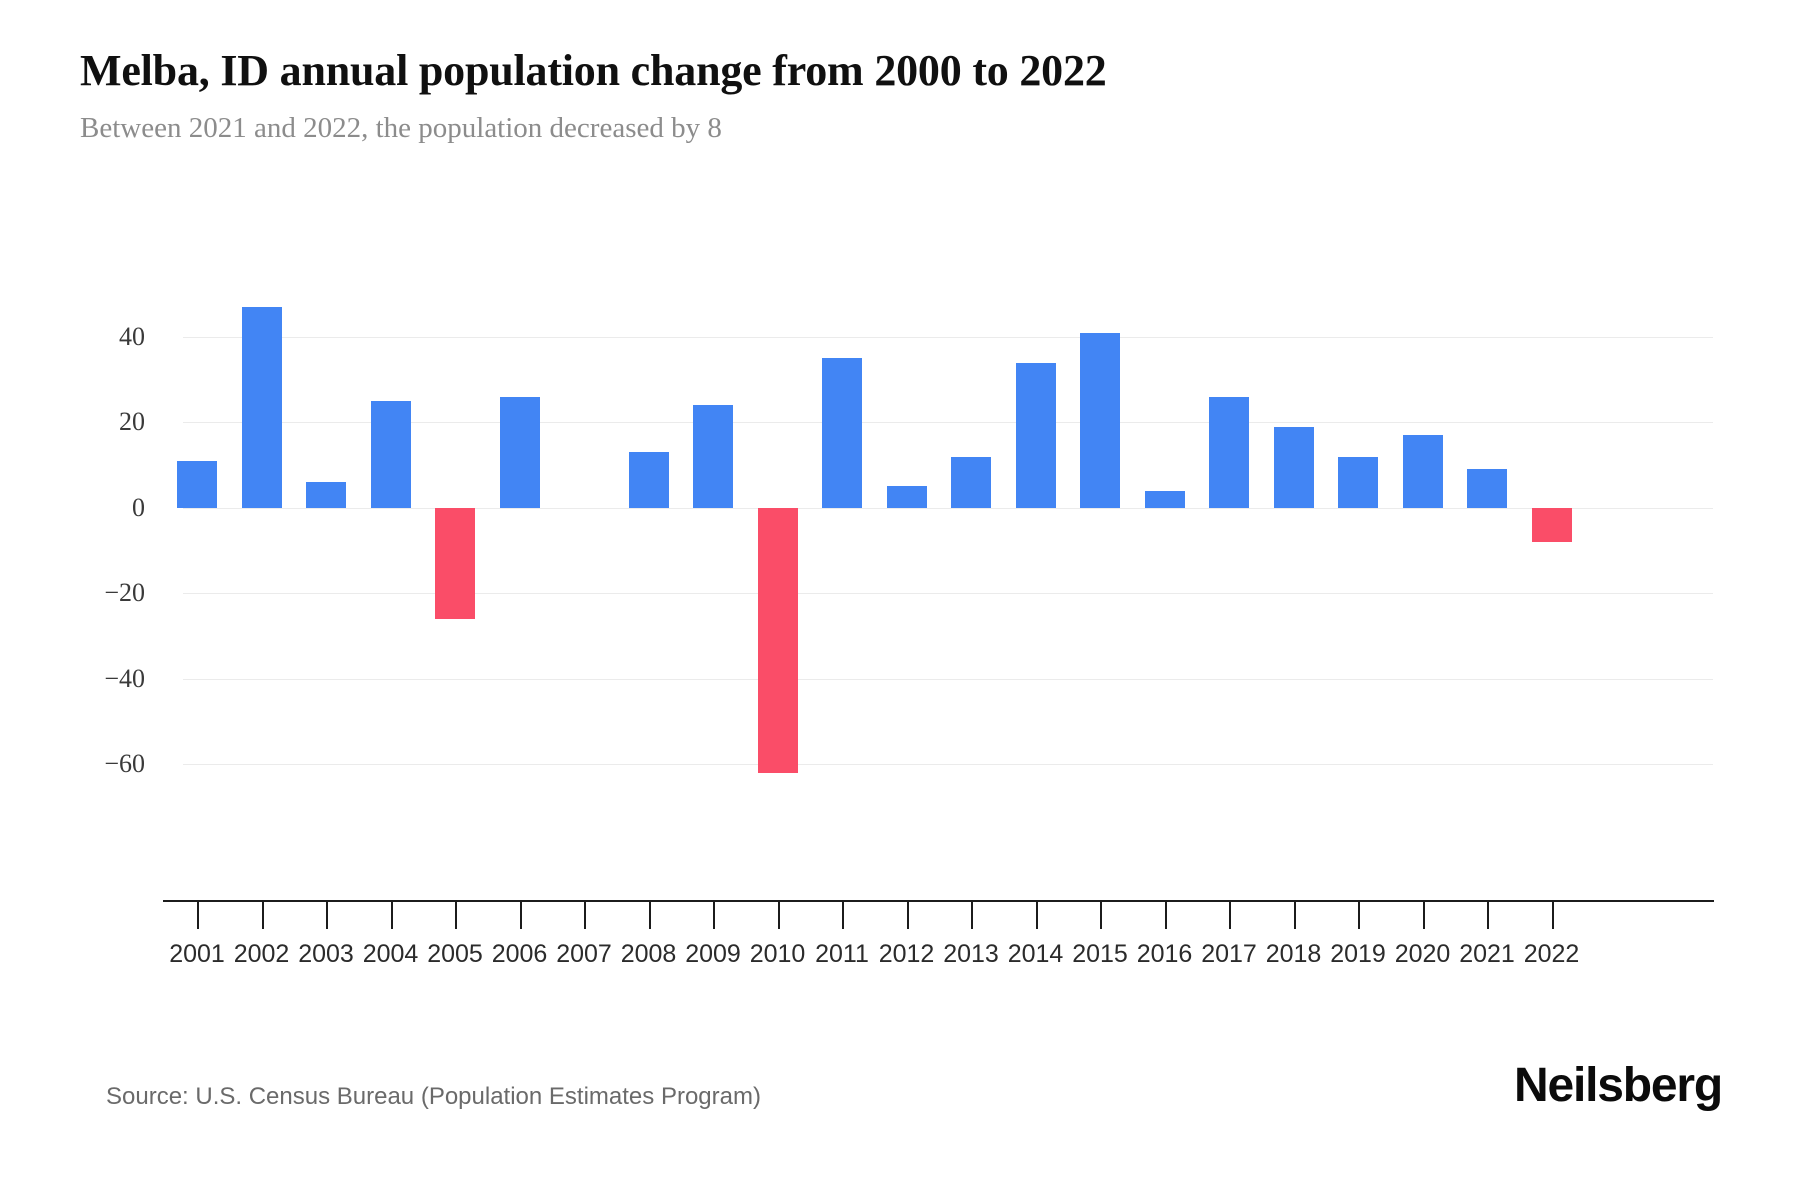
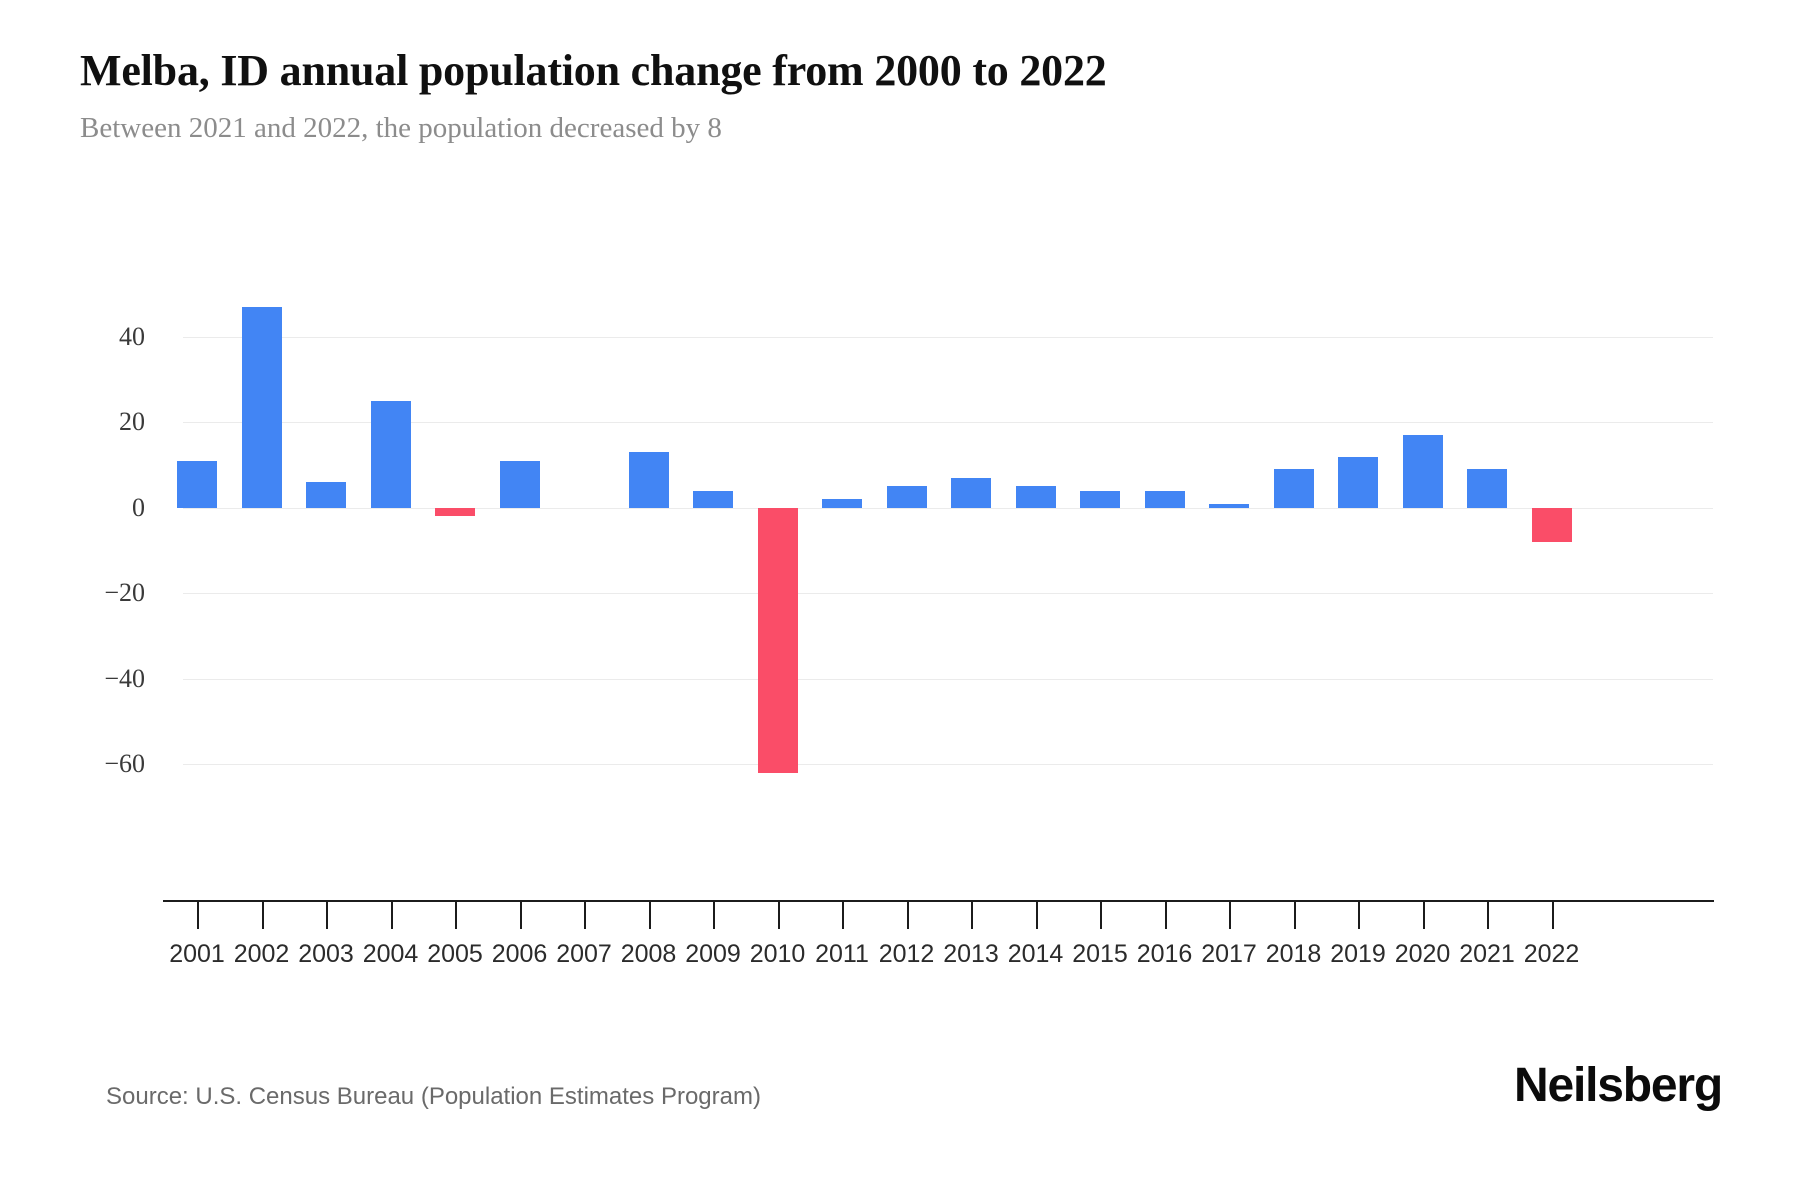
2005: -26 -> -2
2006: 26 -> 11
2009: 24 -> 4
2011: 35 -> 2
2013: 12 -> 7
2014: 34 -> 5
2015: 41 -> 4
2017: 26 -> 1
2018: 19 -> 9
